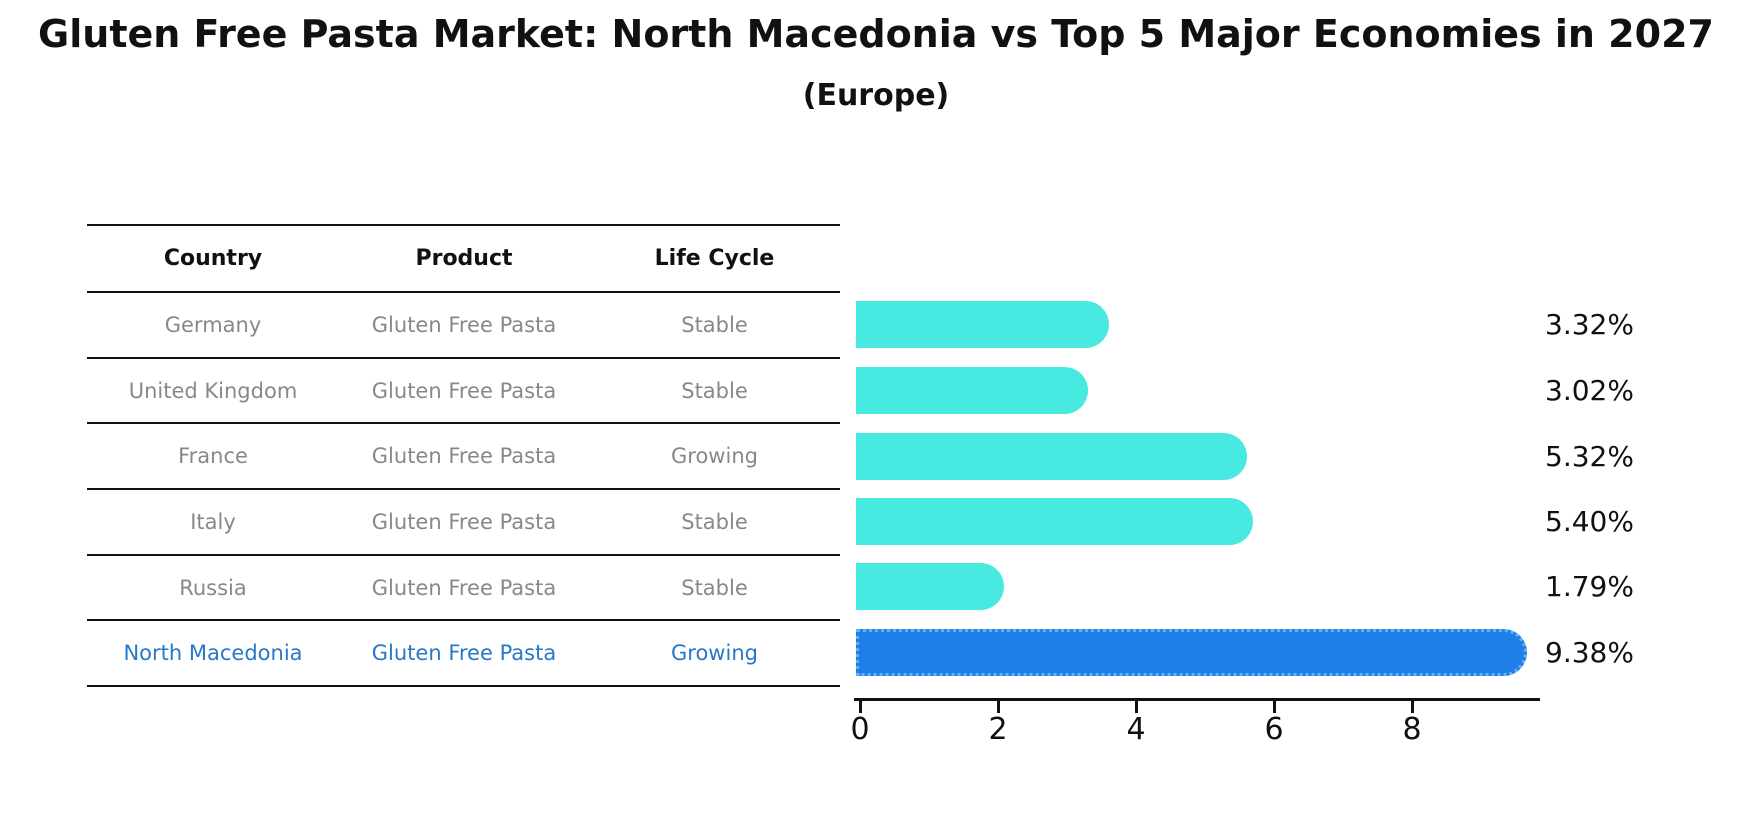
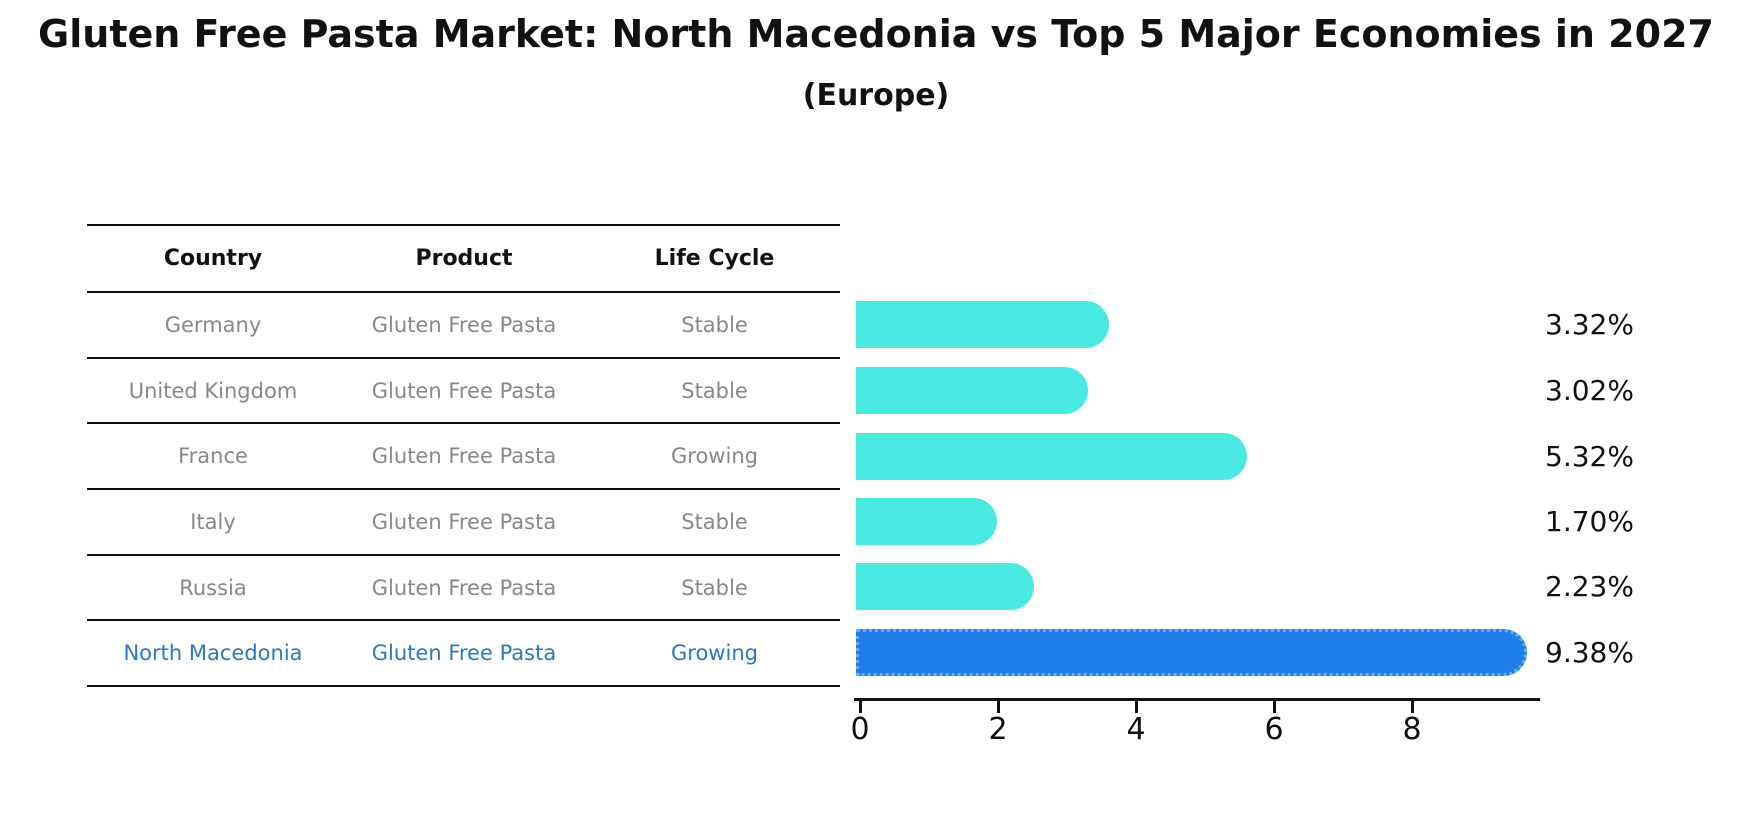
Italy: 5.40% -> 1.70%
Russia: 1.79% -> 2.23%
